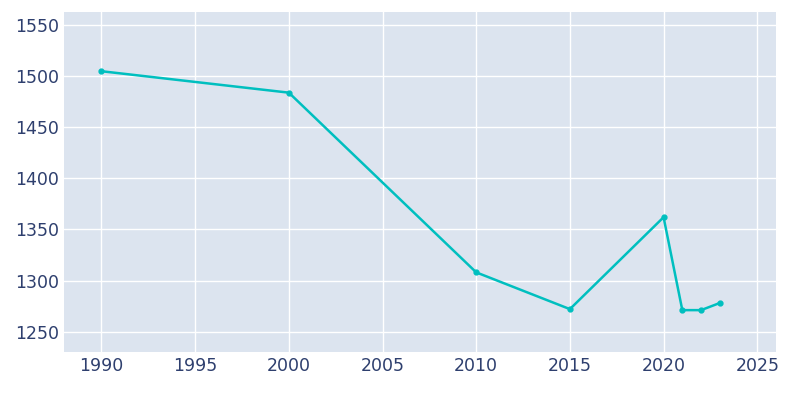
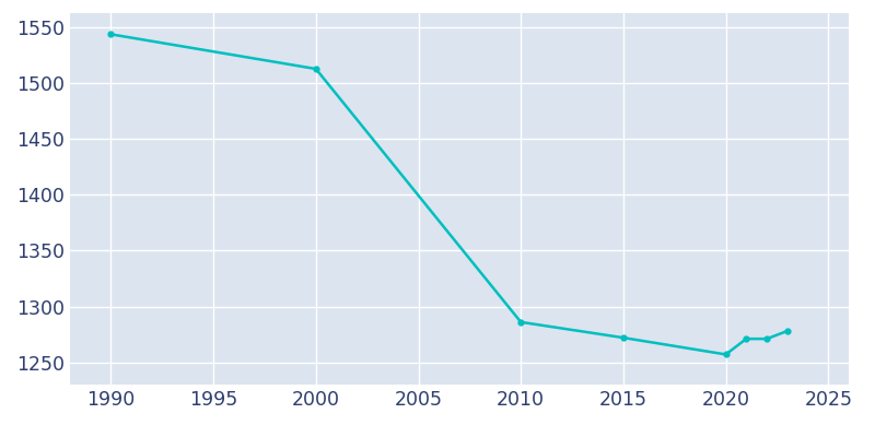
1990: 1505 -> 1544
2000: 1484 -> 1513
2010: 1308 -> 1286
2020: 1362 -> 1257
